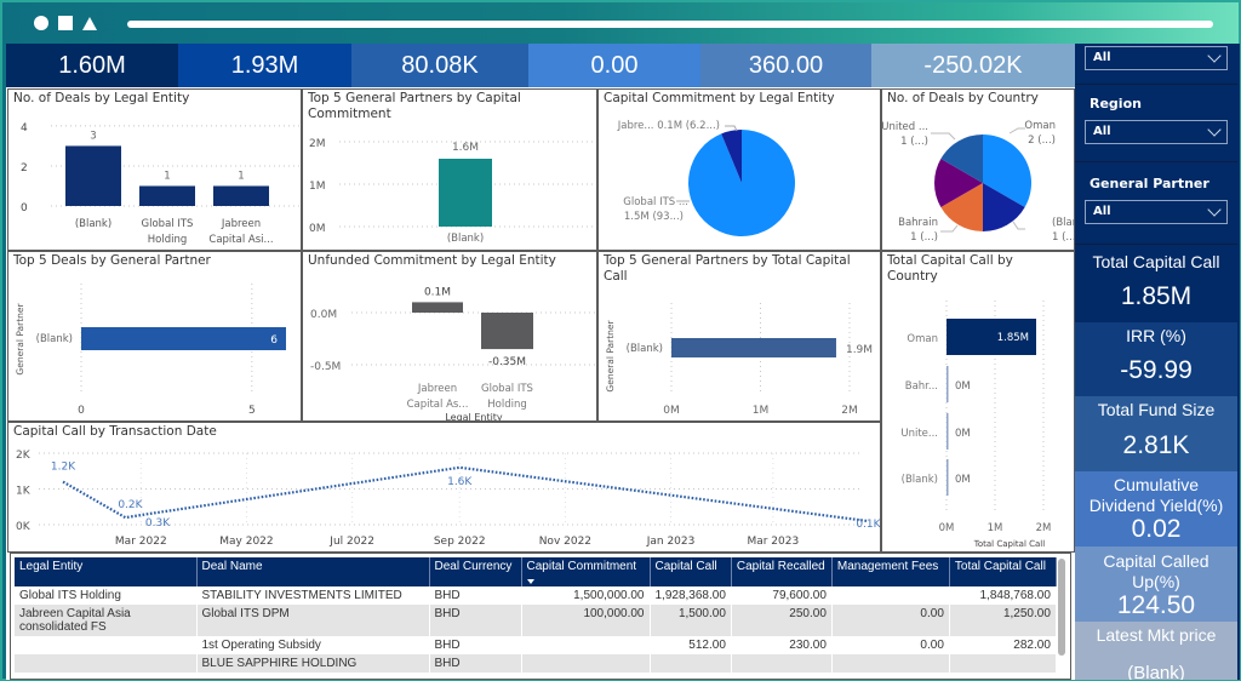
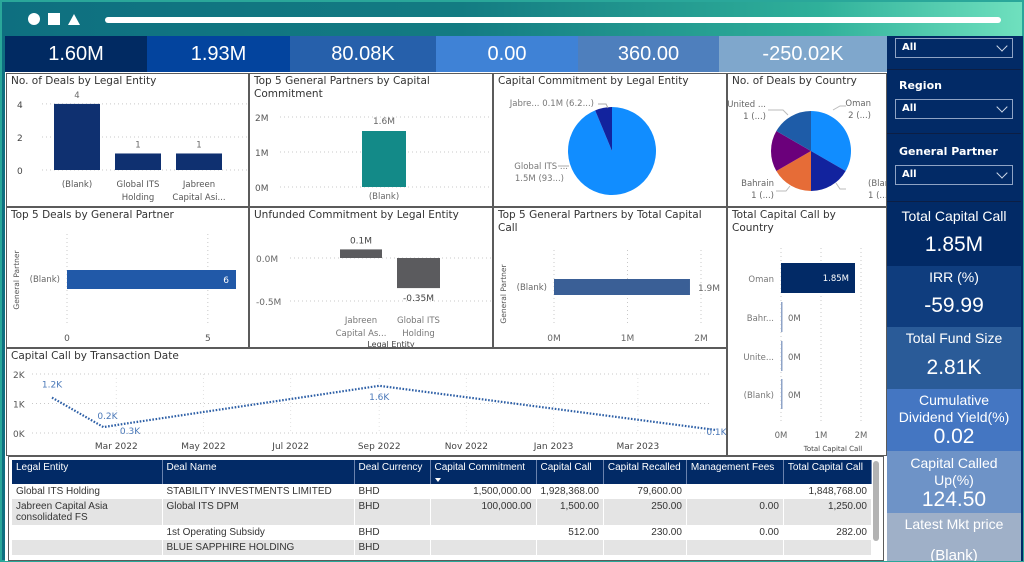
No. of Deals by Legal Entity/(Blank): 3 -> 4
